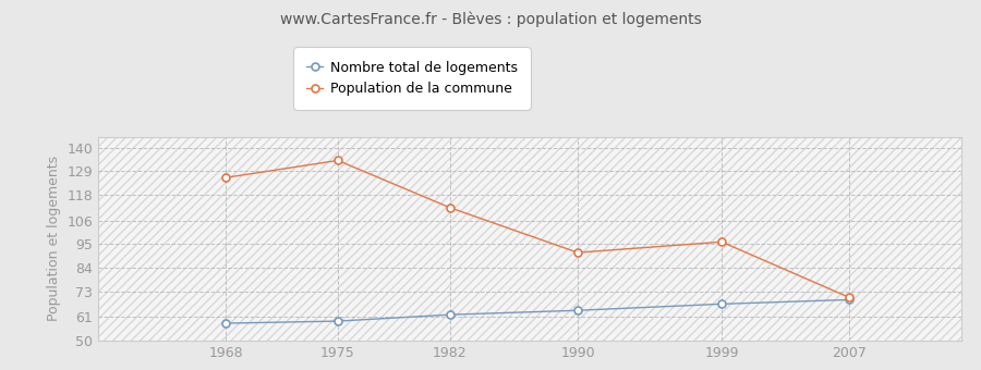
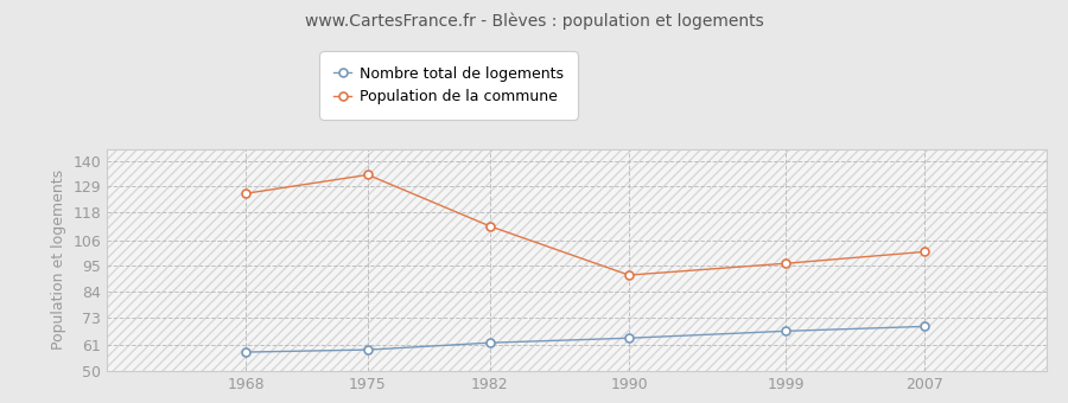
Population de la commune/2007: 70 -> 101
